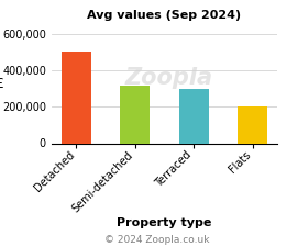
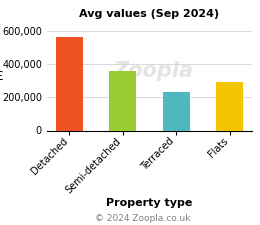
Detached: 500,000 -> 560,000
Semi-detached: 320,000 -> 360,000
Terraced: 300,000 -> 230,000
Flats: 200,000 -> 290,000
